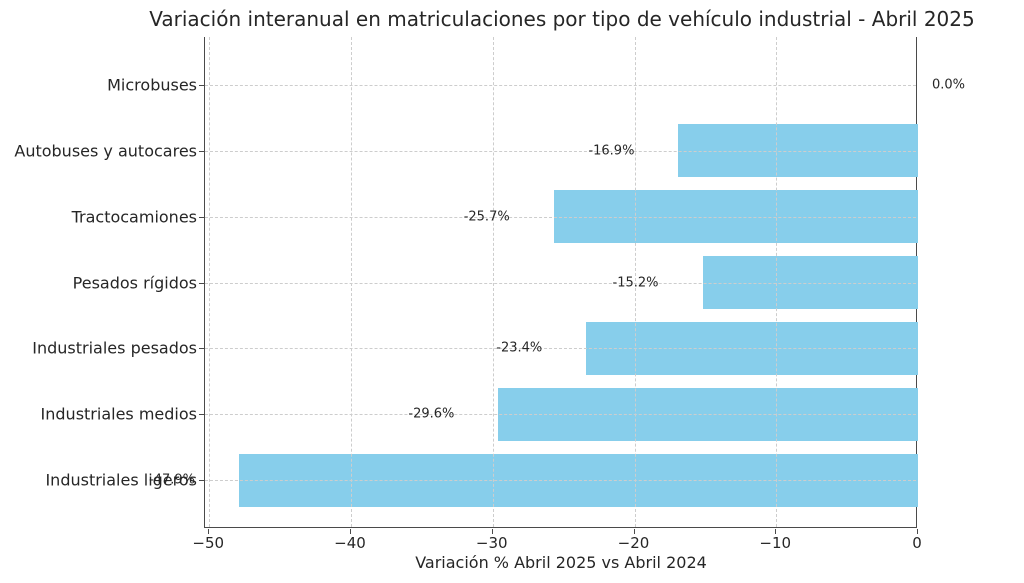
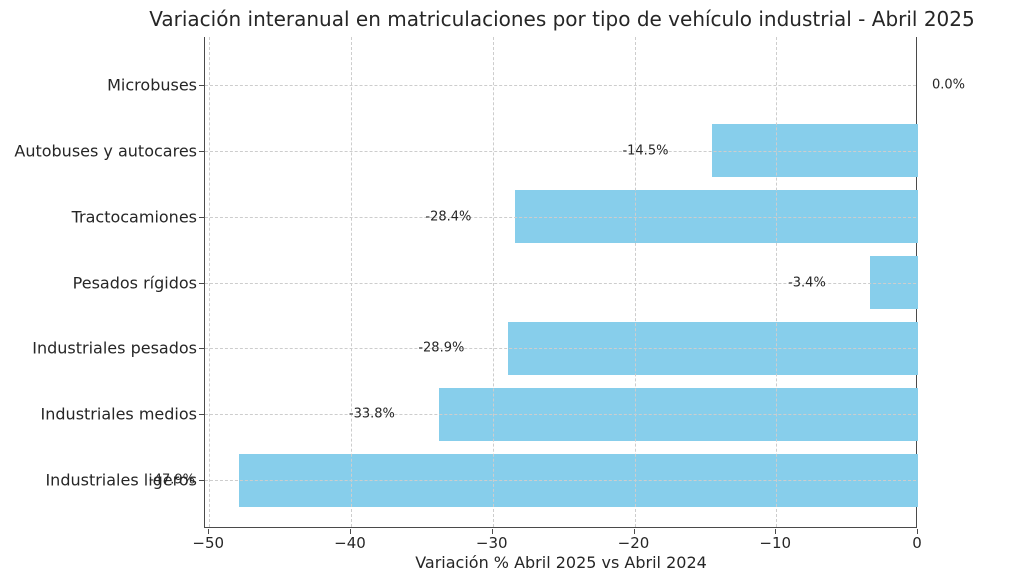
Autobuses y autocares: -16.9% -> -14.5%
Tractocamiones: -25.7% -> -28.4%
Pesados rígidos: -15.2% -> -3.4%
Industriales pesados: -23.4% -> -28.9%
Industriales medios: -29.6% -> -33.8%
